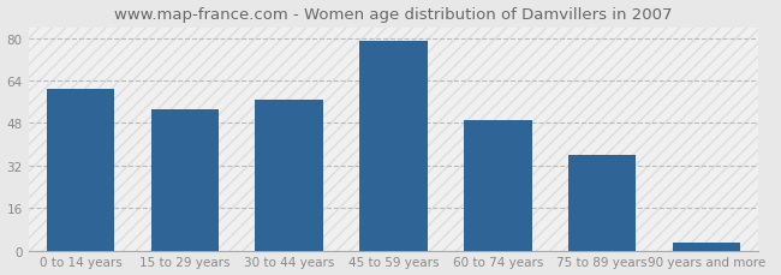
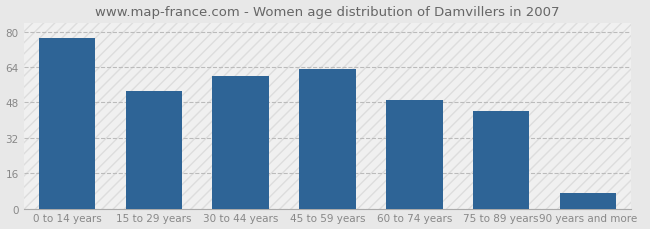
0 to 14 years: 61 -> 77
30 to 44 years: 57 -> 60
45 to 59 years: 79 -> 63
75 to 89 years: 36 -> 44
90 years and more: 3 -> 7
